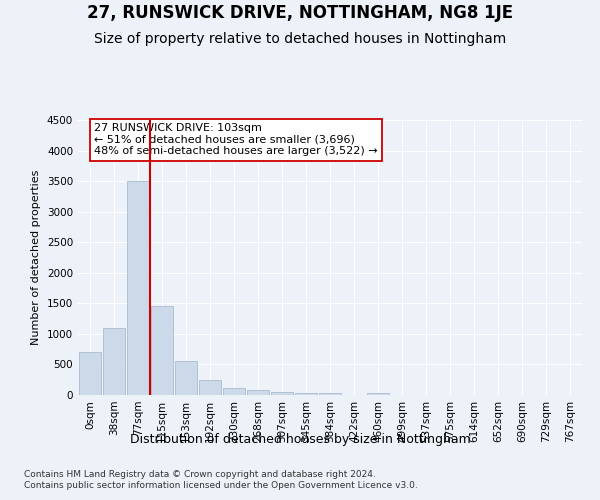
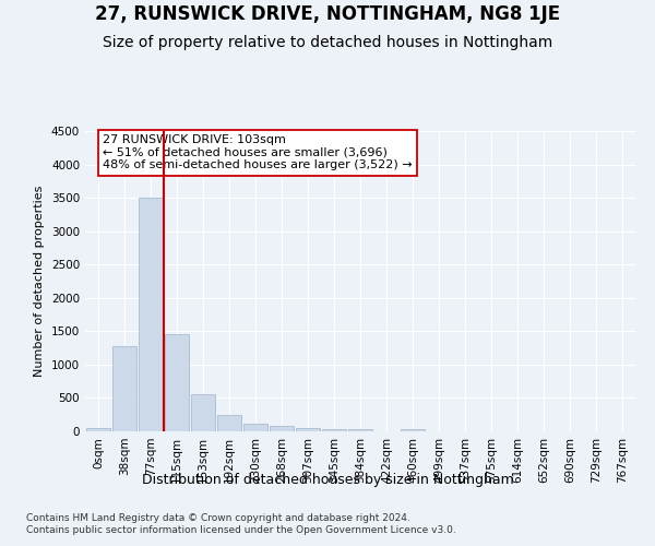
0sqm: 700 -> 50
38sqm: 1100 -> 1280
